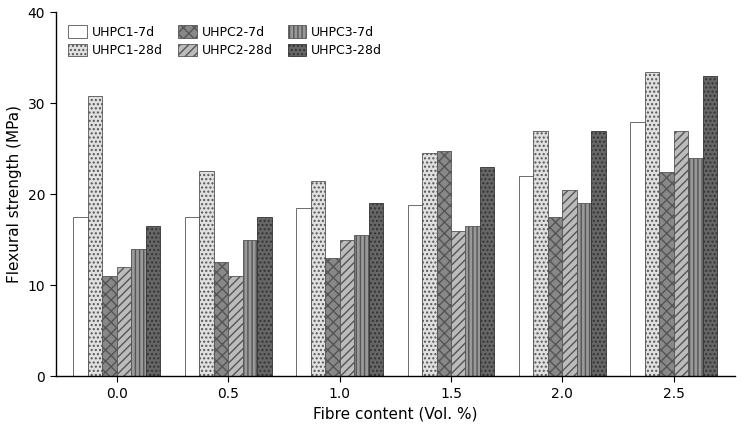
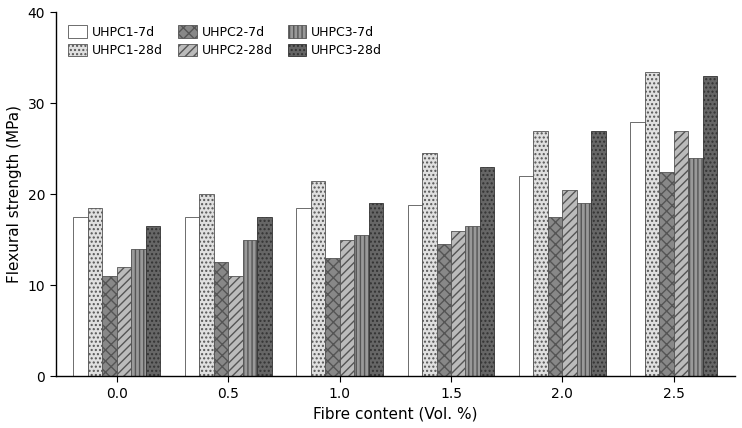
UHPC1-28d/0.0: 30.8 -> 18.5
UHPC1-28d/0.5: 22.6 -> 20.0
UHPC2-7d/1.5: 24.8 -> 14.5
